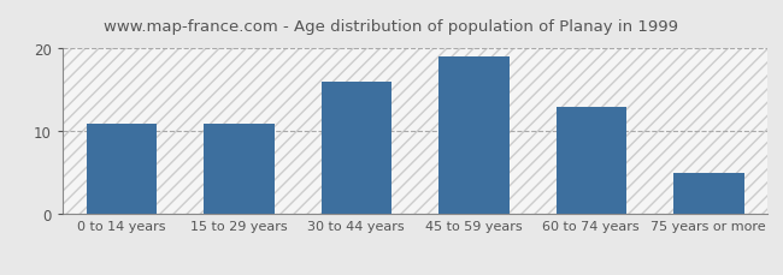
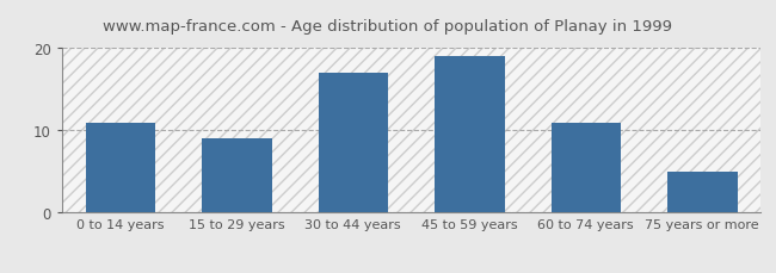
15 to 29 years: 11 -> 9
30 to 44 years: 16 -> 17
60 to 74 years: 13 -> 11
